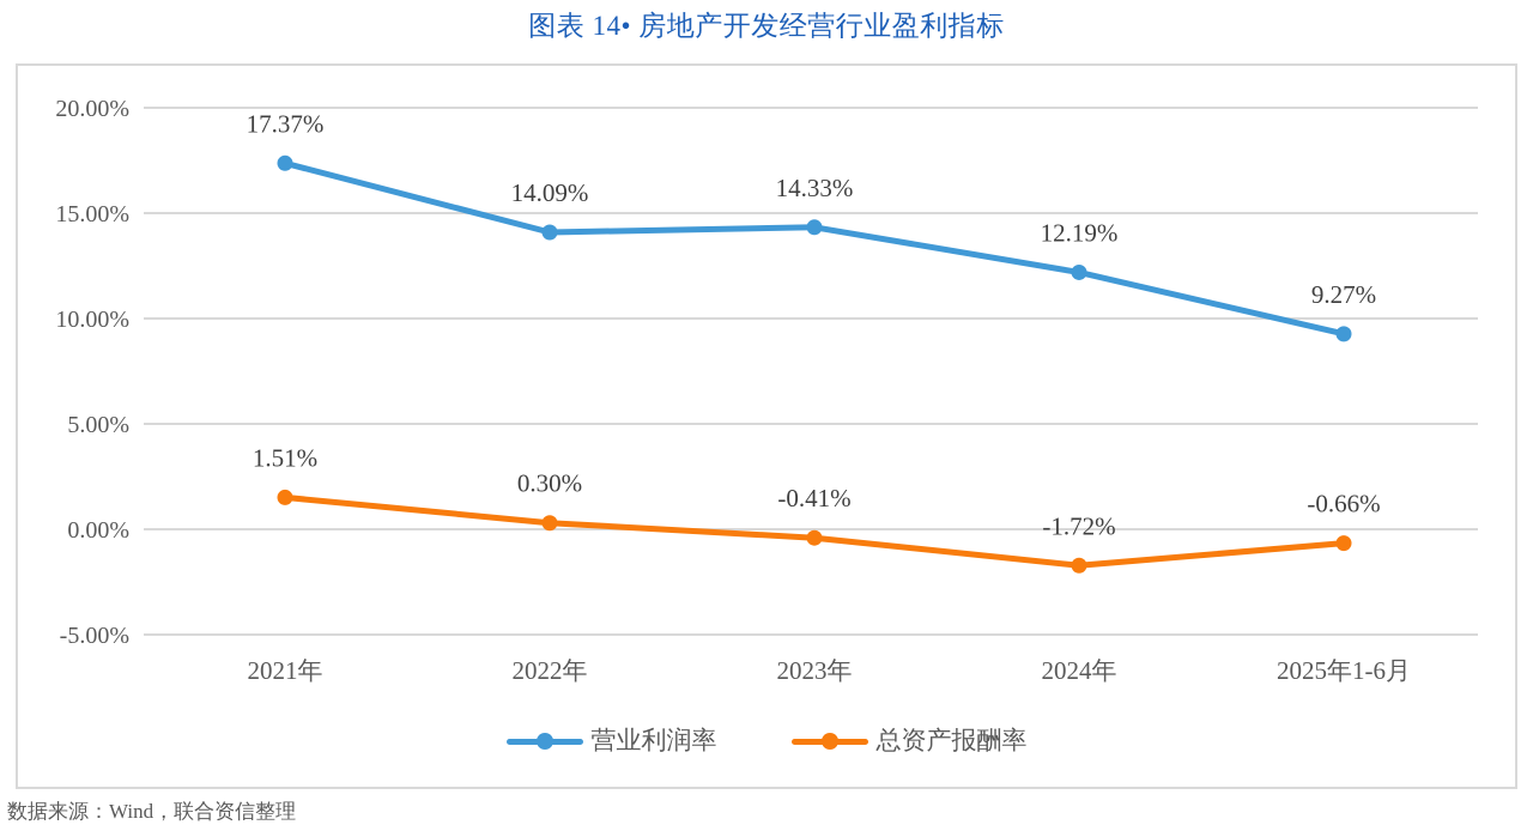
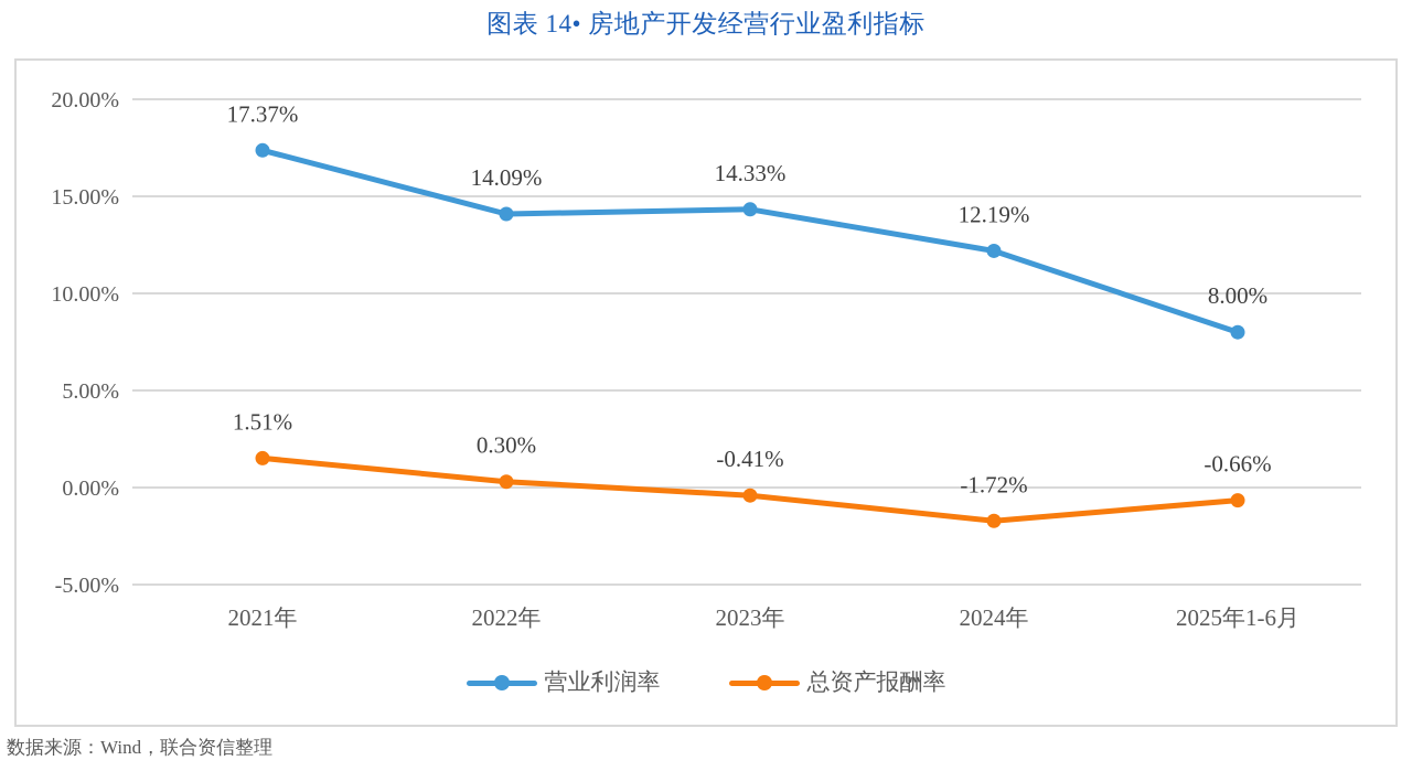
营业利润率/2025年1-6月: 9.27% -> 8.00%
